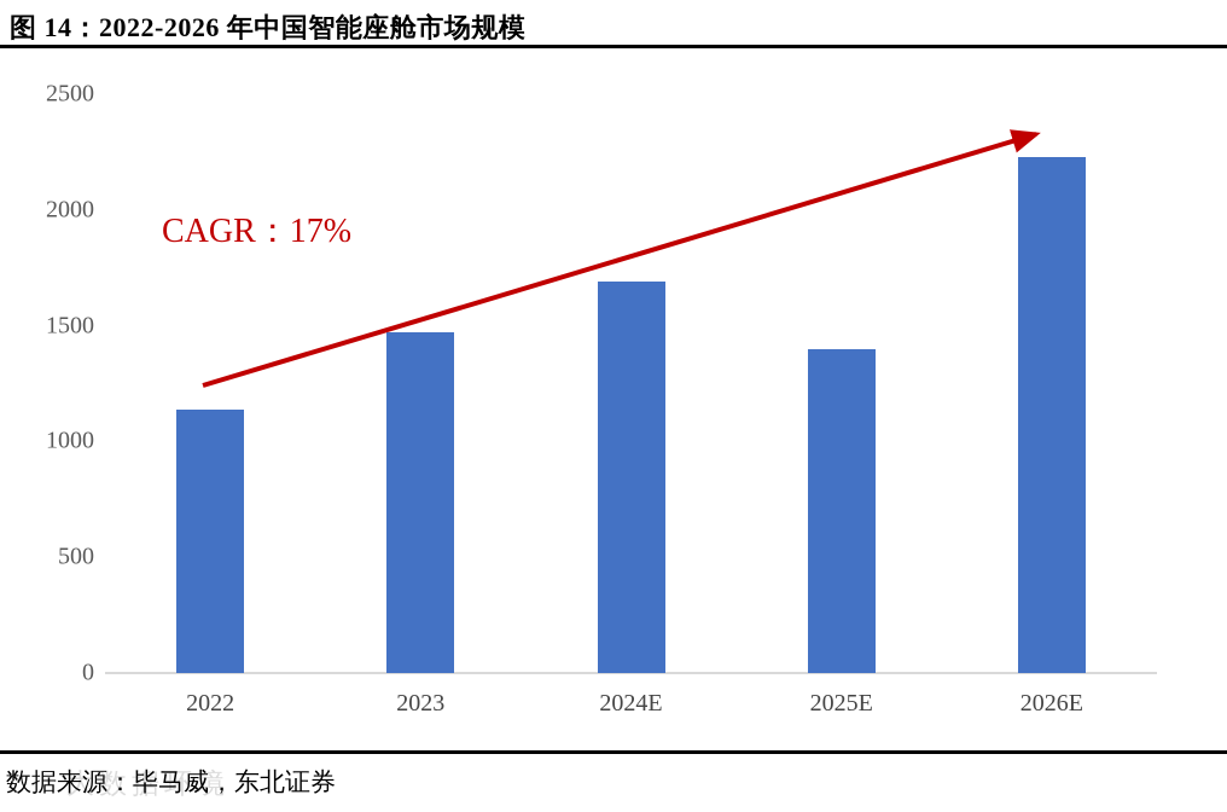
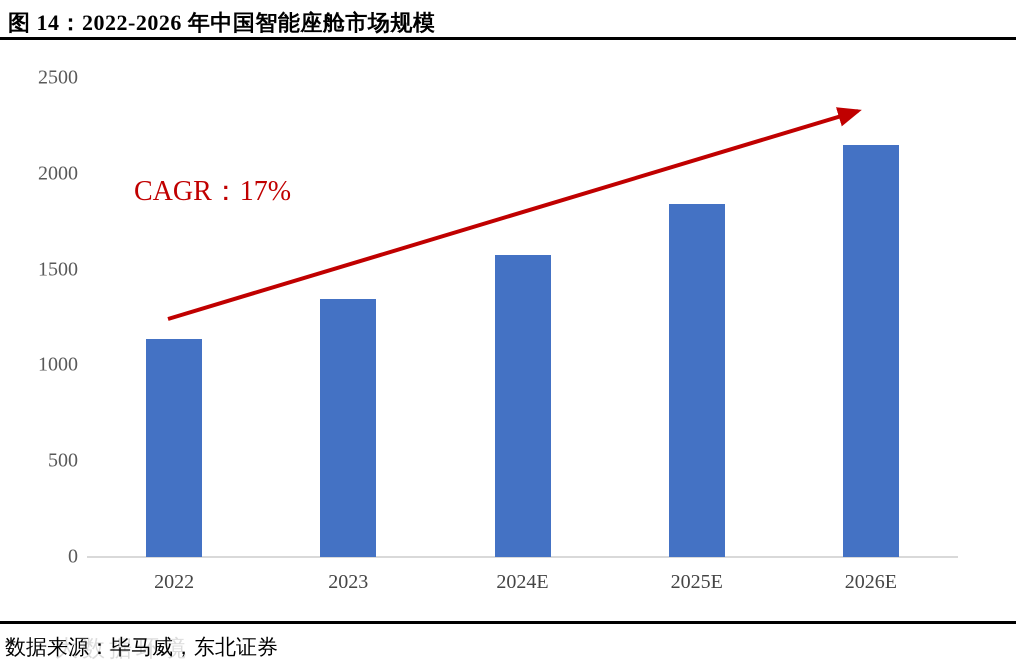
2023: 1470 -> 1340
2024E: 1690 -> 1580
2025E: 1400 -> 1840
2026E: 2230 -> 2150
